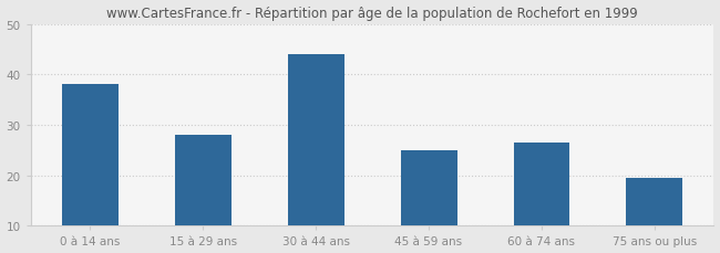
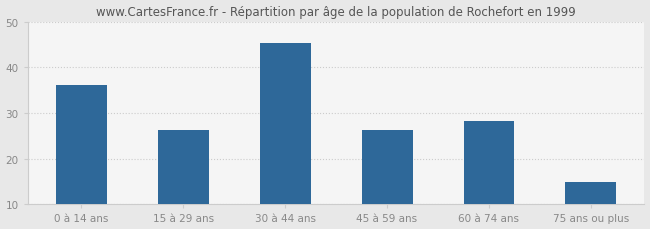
0 à 14 ans: 38.0 -> 36.2
15 à 29 ans: 28.0 -> 26.3
30 à 44 ans: 44.0 -> 45.2
45 à 59 ans: 25.0 -> 26.3
60 à 74 ans: 26.5 -> 28.3
75 ans ou plus: 19.5 -> 15.0
